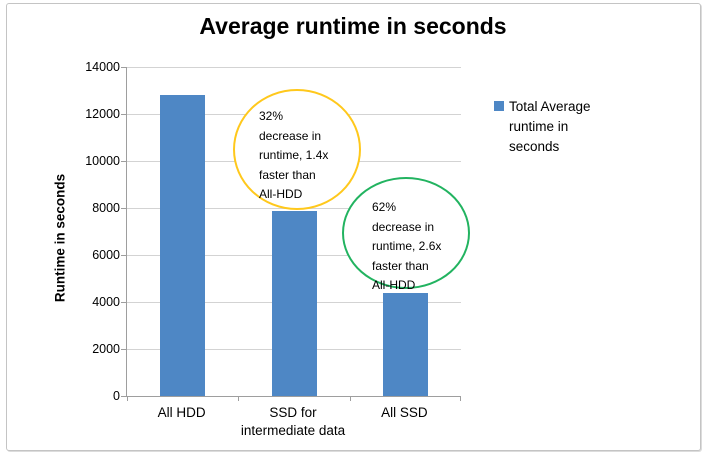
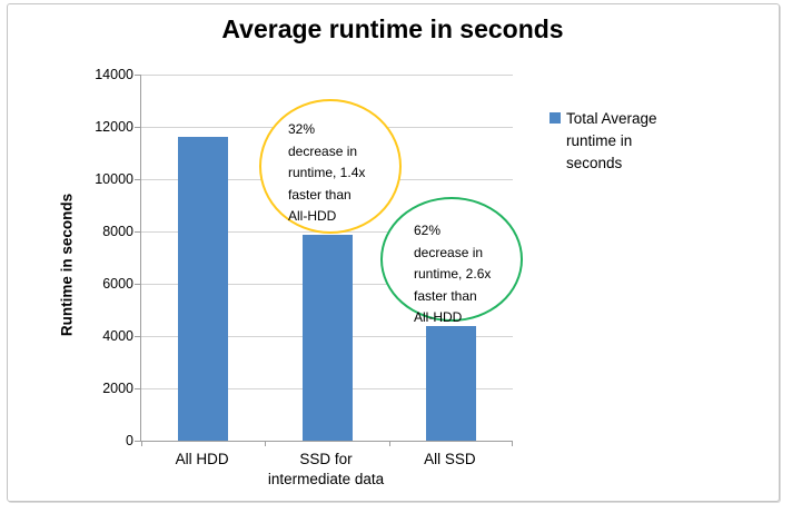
All HDD: 12800 -> 11600
